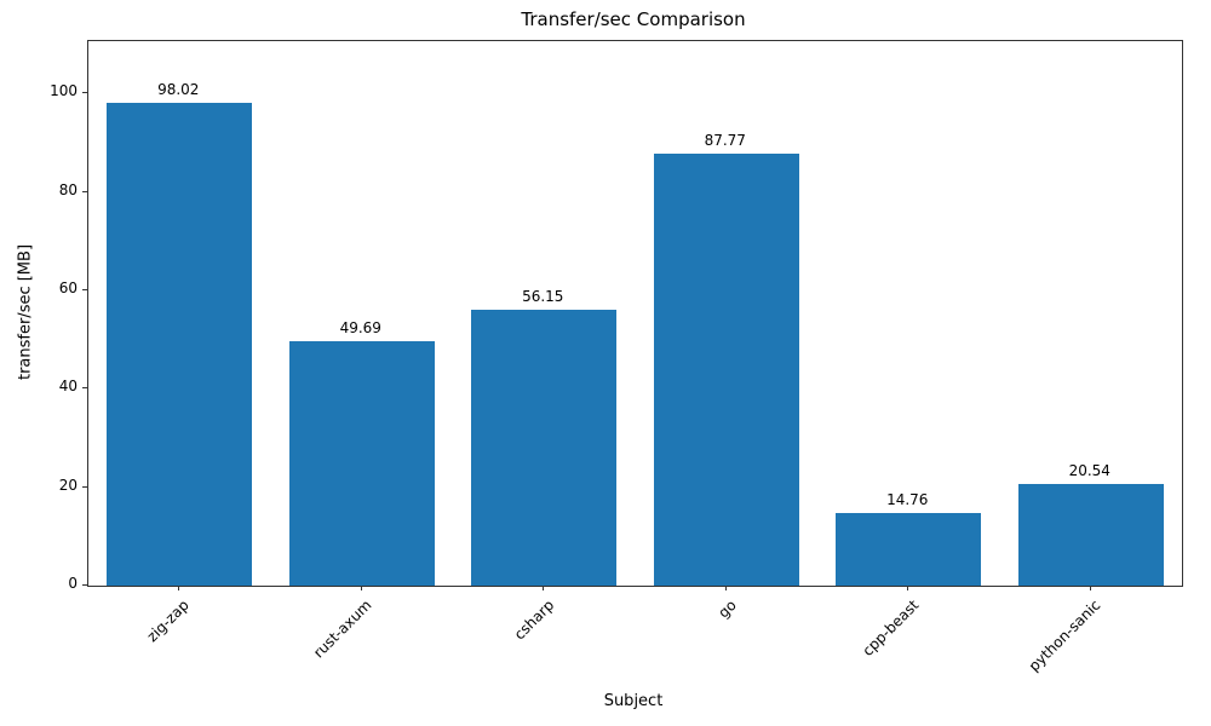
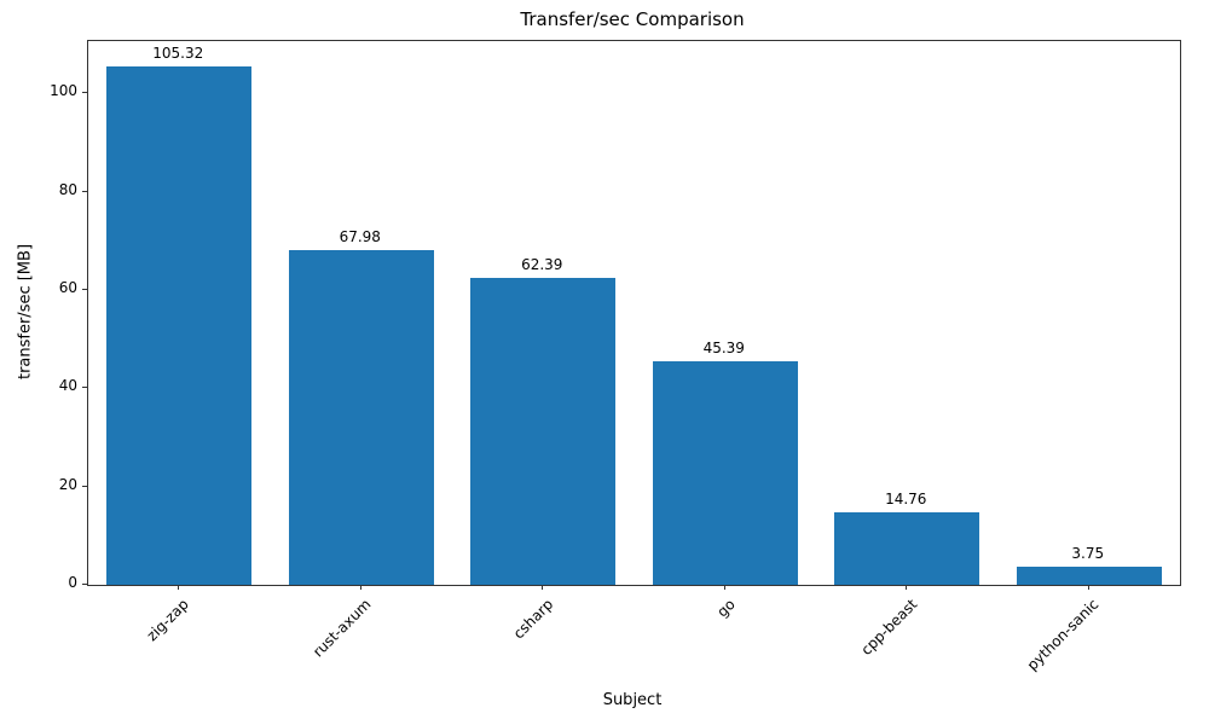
zig-zap: 98.02 -> 105.32
rust-axum: 49.69 -> 67.98
csharp: 56.15 -> 62.39
go: 87.77 -> 45.39
python-sanic: 20.54 -> 3.75
